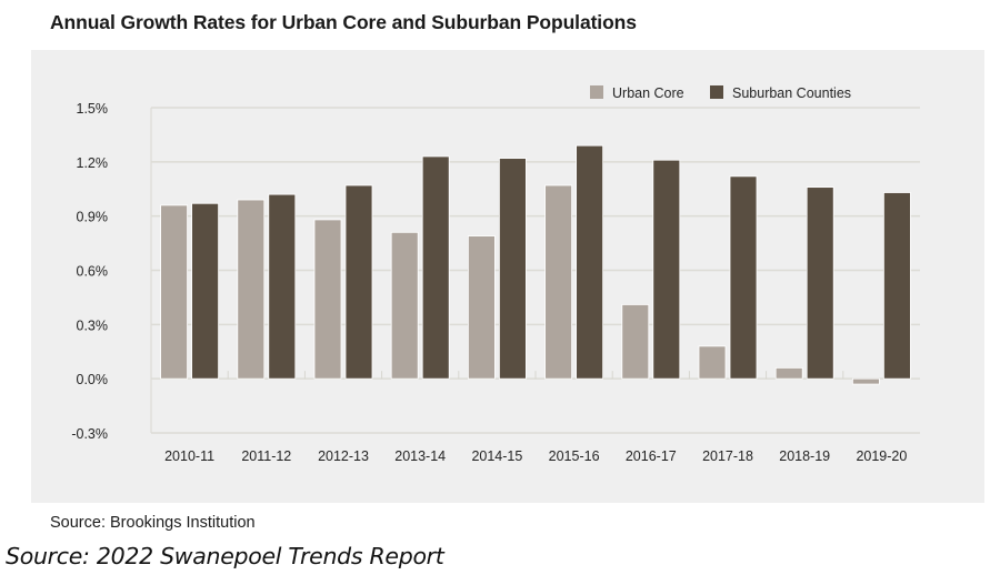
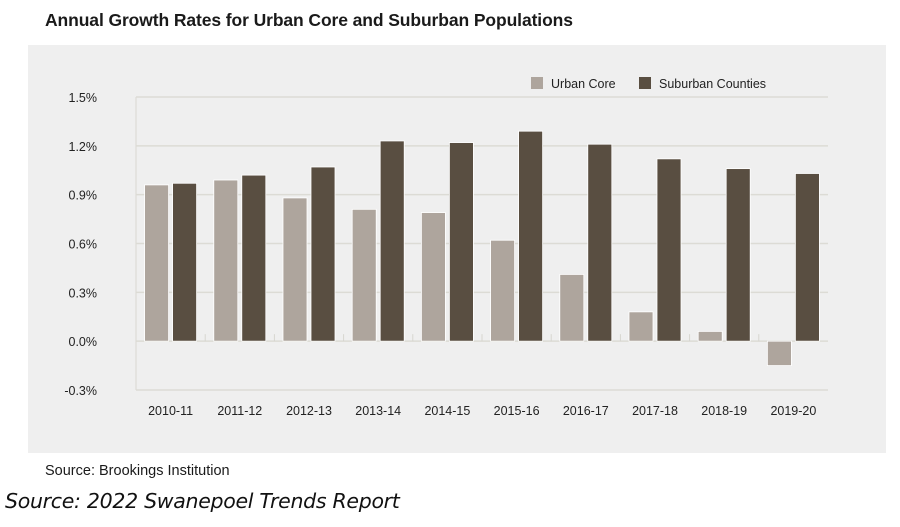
Urban Core/2015-16: 1.07% -> 0.62%
Urban Core/2019-20: -0.03% -> -0.15%
